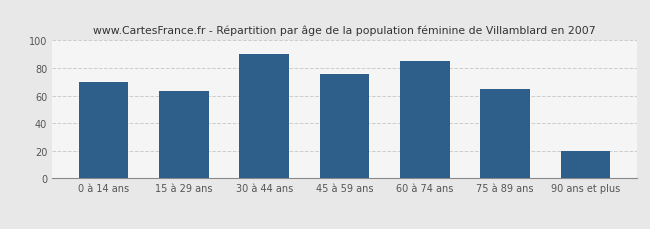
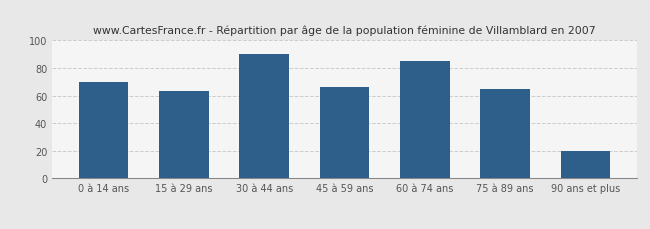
45 à 59 ans: 76 -> 66
